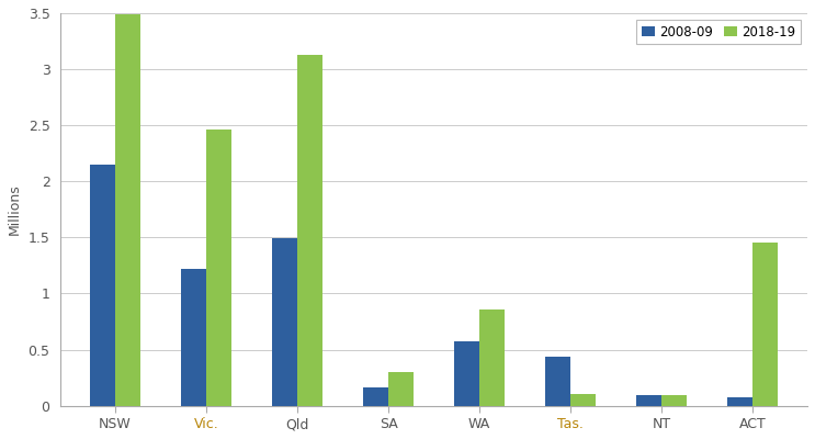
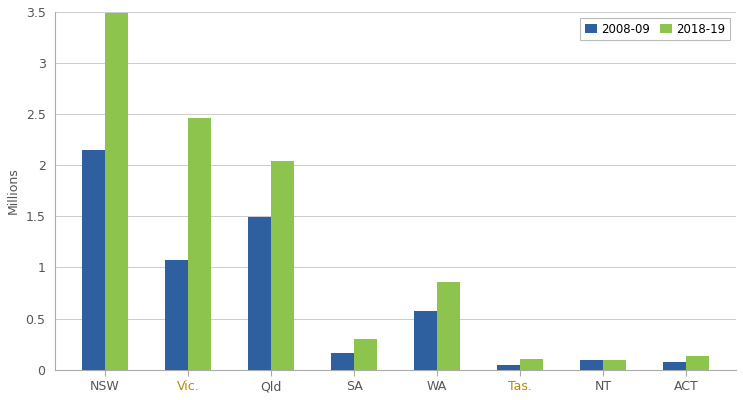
2008-09/Vic.: 1.22 -> 1.07
2018-19/Qld: 3.13 -> 2.04
2008-09/Tas.: 0.44 -> 0.04
2018-19/ACT: 1.45 -> 0.13
